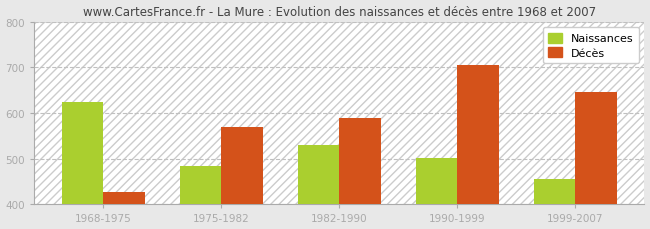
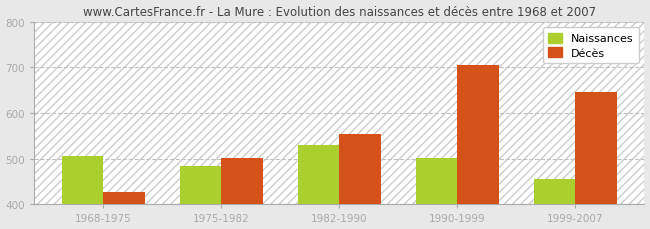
Naissances/1968-1975: 625 -> 505
Décès/1975-1982: 570 -> 501
Décès/1982-1990: 590 -> 555
